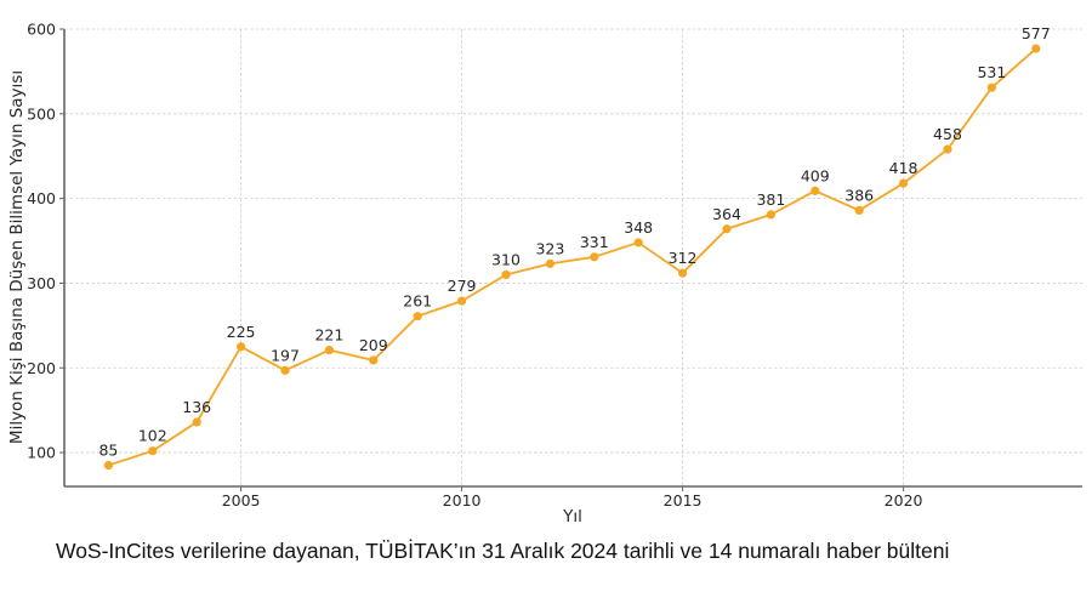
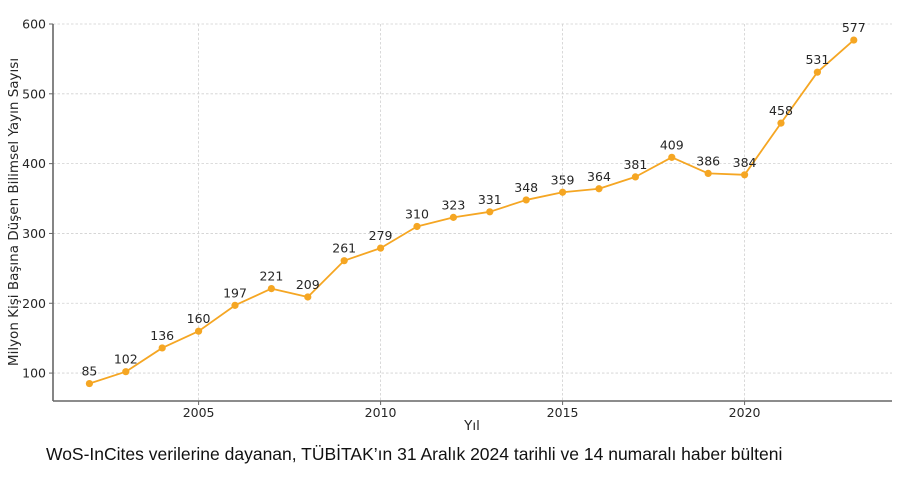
2005: 225 -> 160
2015: 312 -> 359
2020: 418 -> 384
